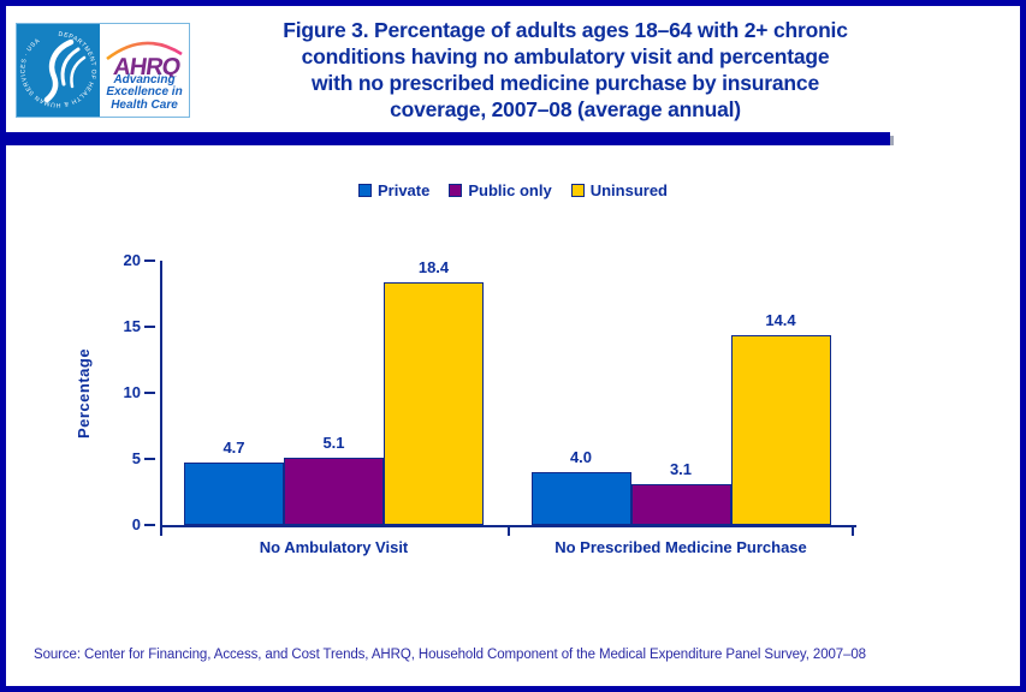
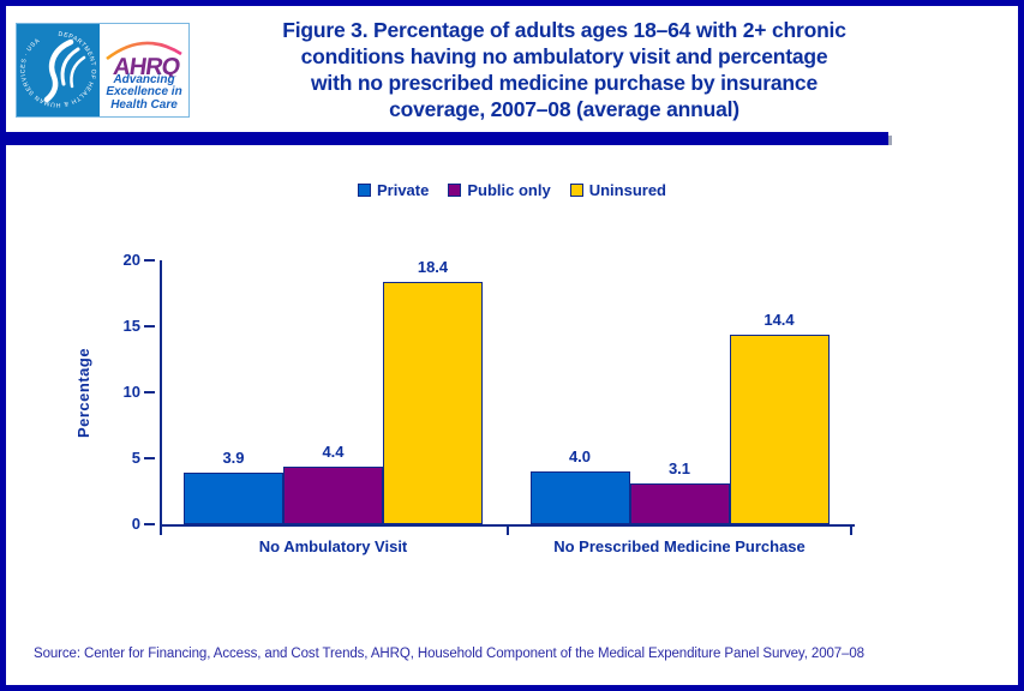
Private/No Ambulatory Visit: 4.7 -> 3.9
Public only/No Ambulatory Visit: 5.1 -> 4.4
